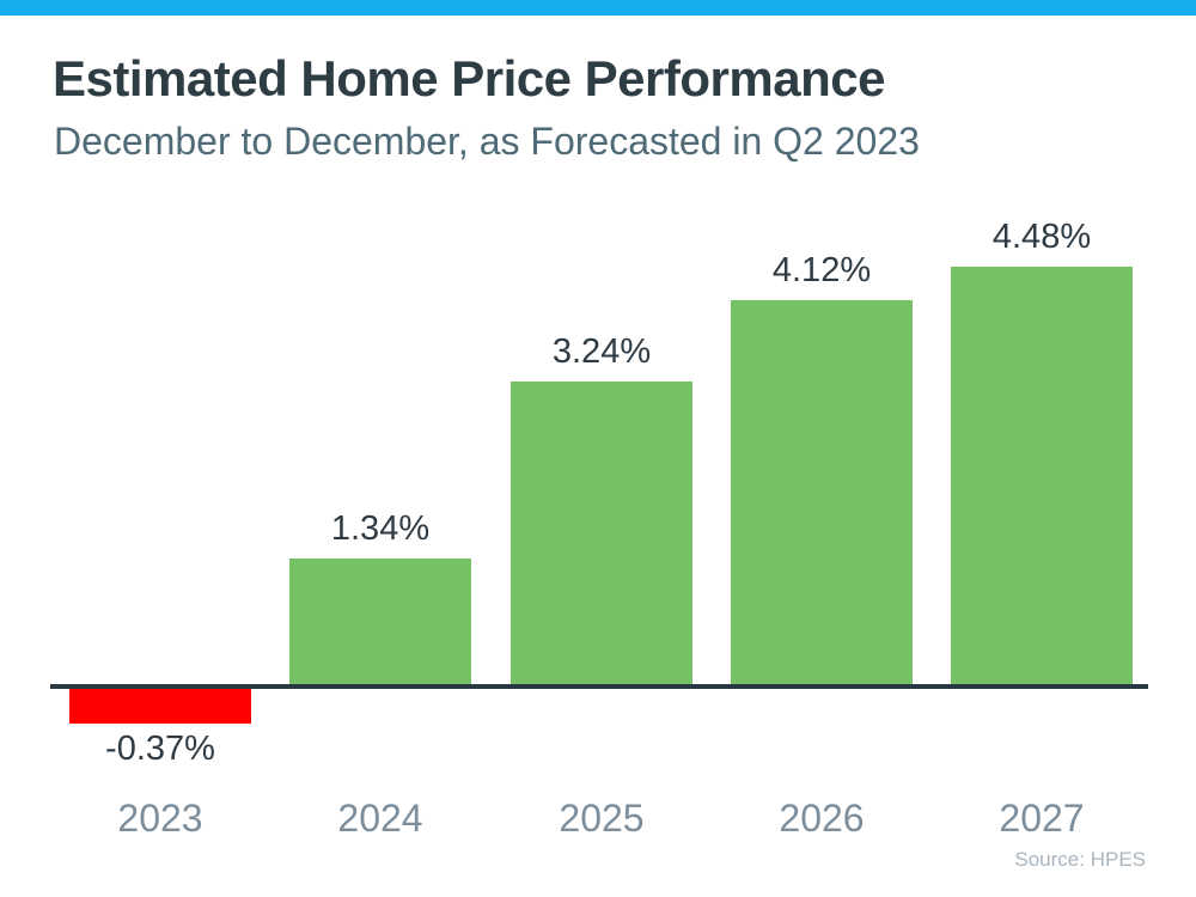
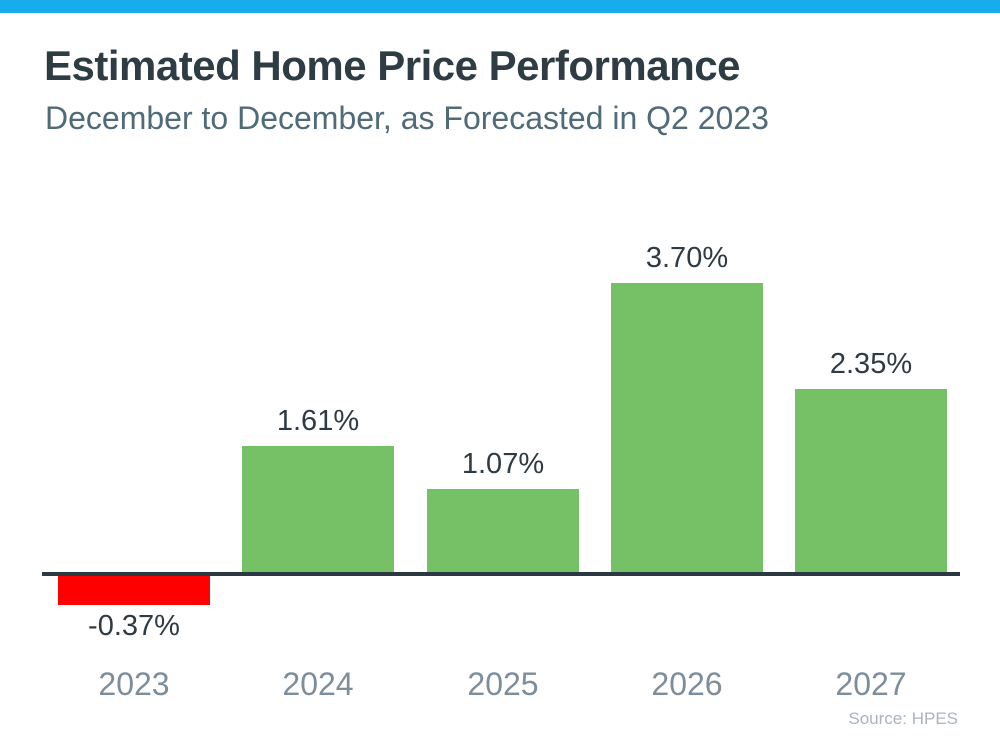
2024: 1.34% -> 1.61%
2025: 3.24% -> 1.07%
2026: 4.12% -> 3.70%
2027: 4.48% -> 2.35%
